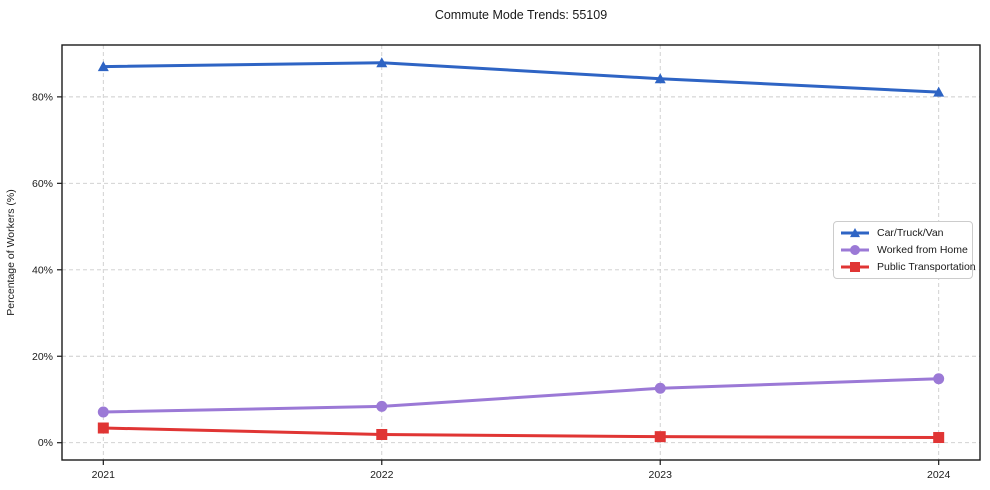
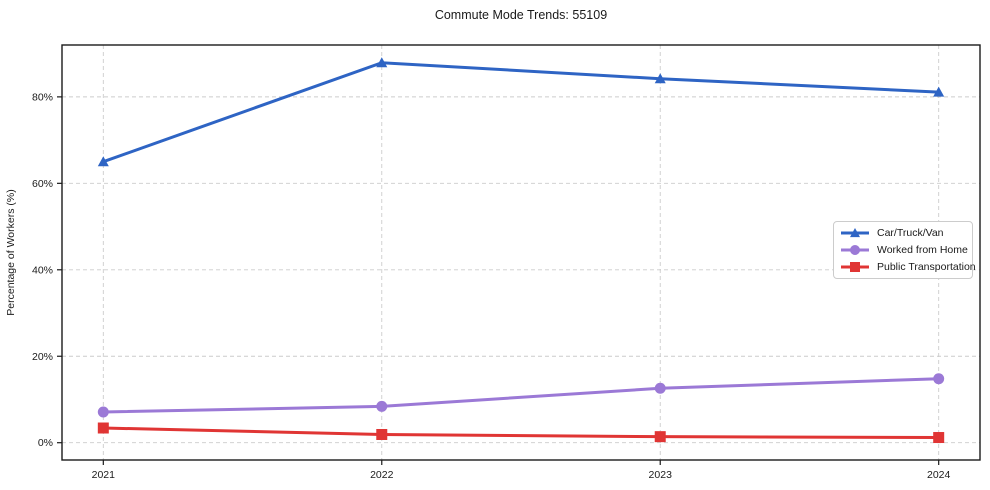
Car/Truck/Van/2021: 87% -> 65%
